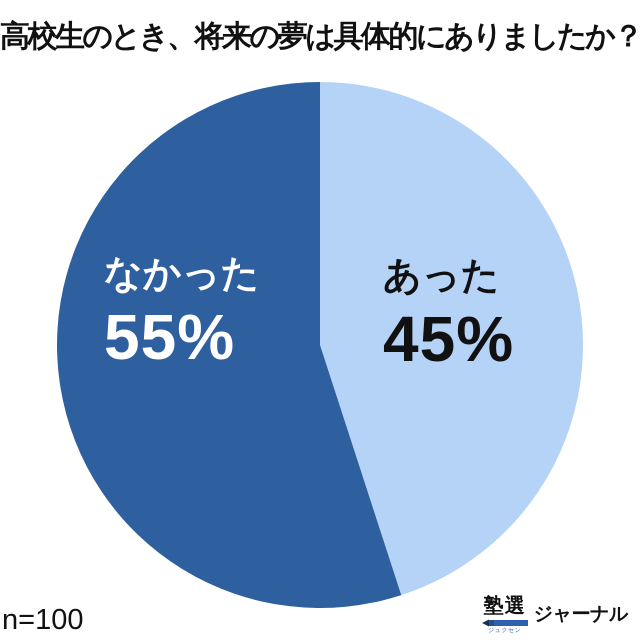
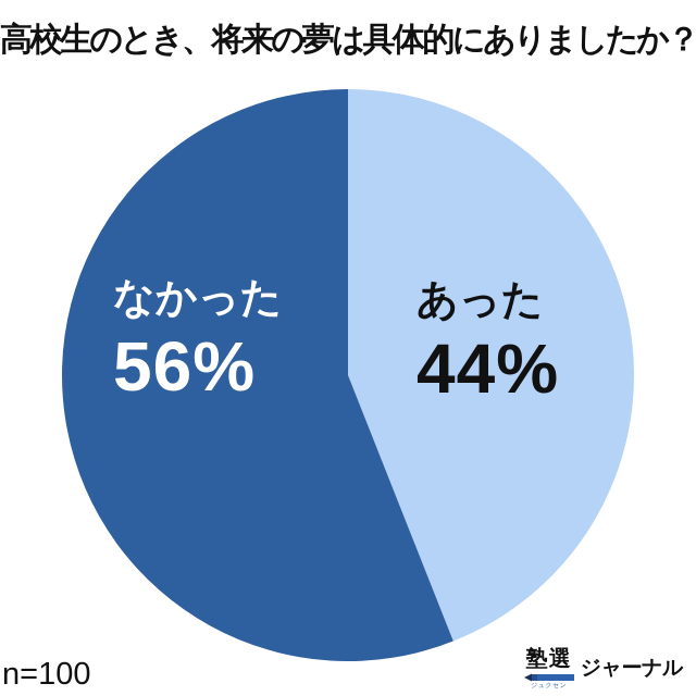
あった: 45% -> 44%
なかった: 55% -> 56%
